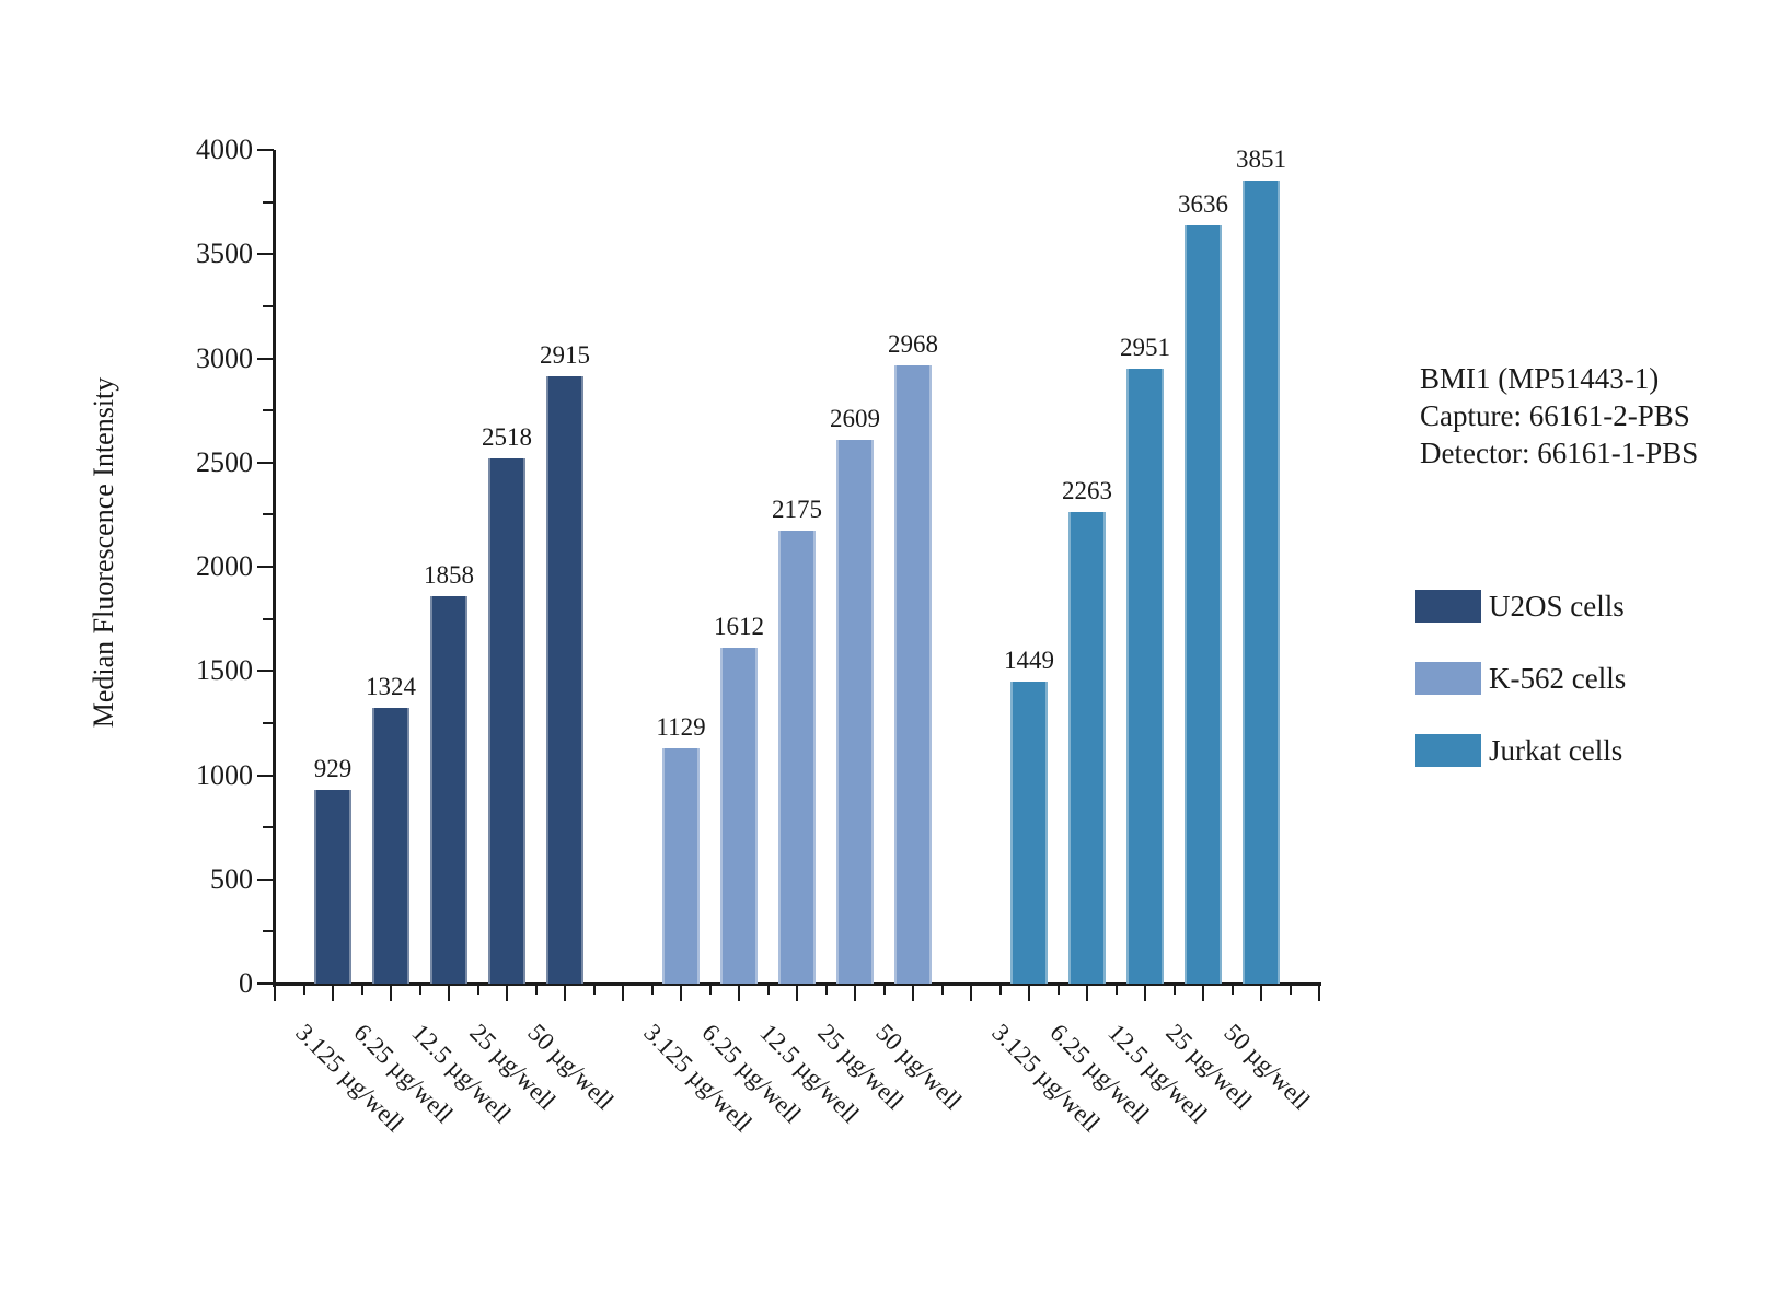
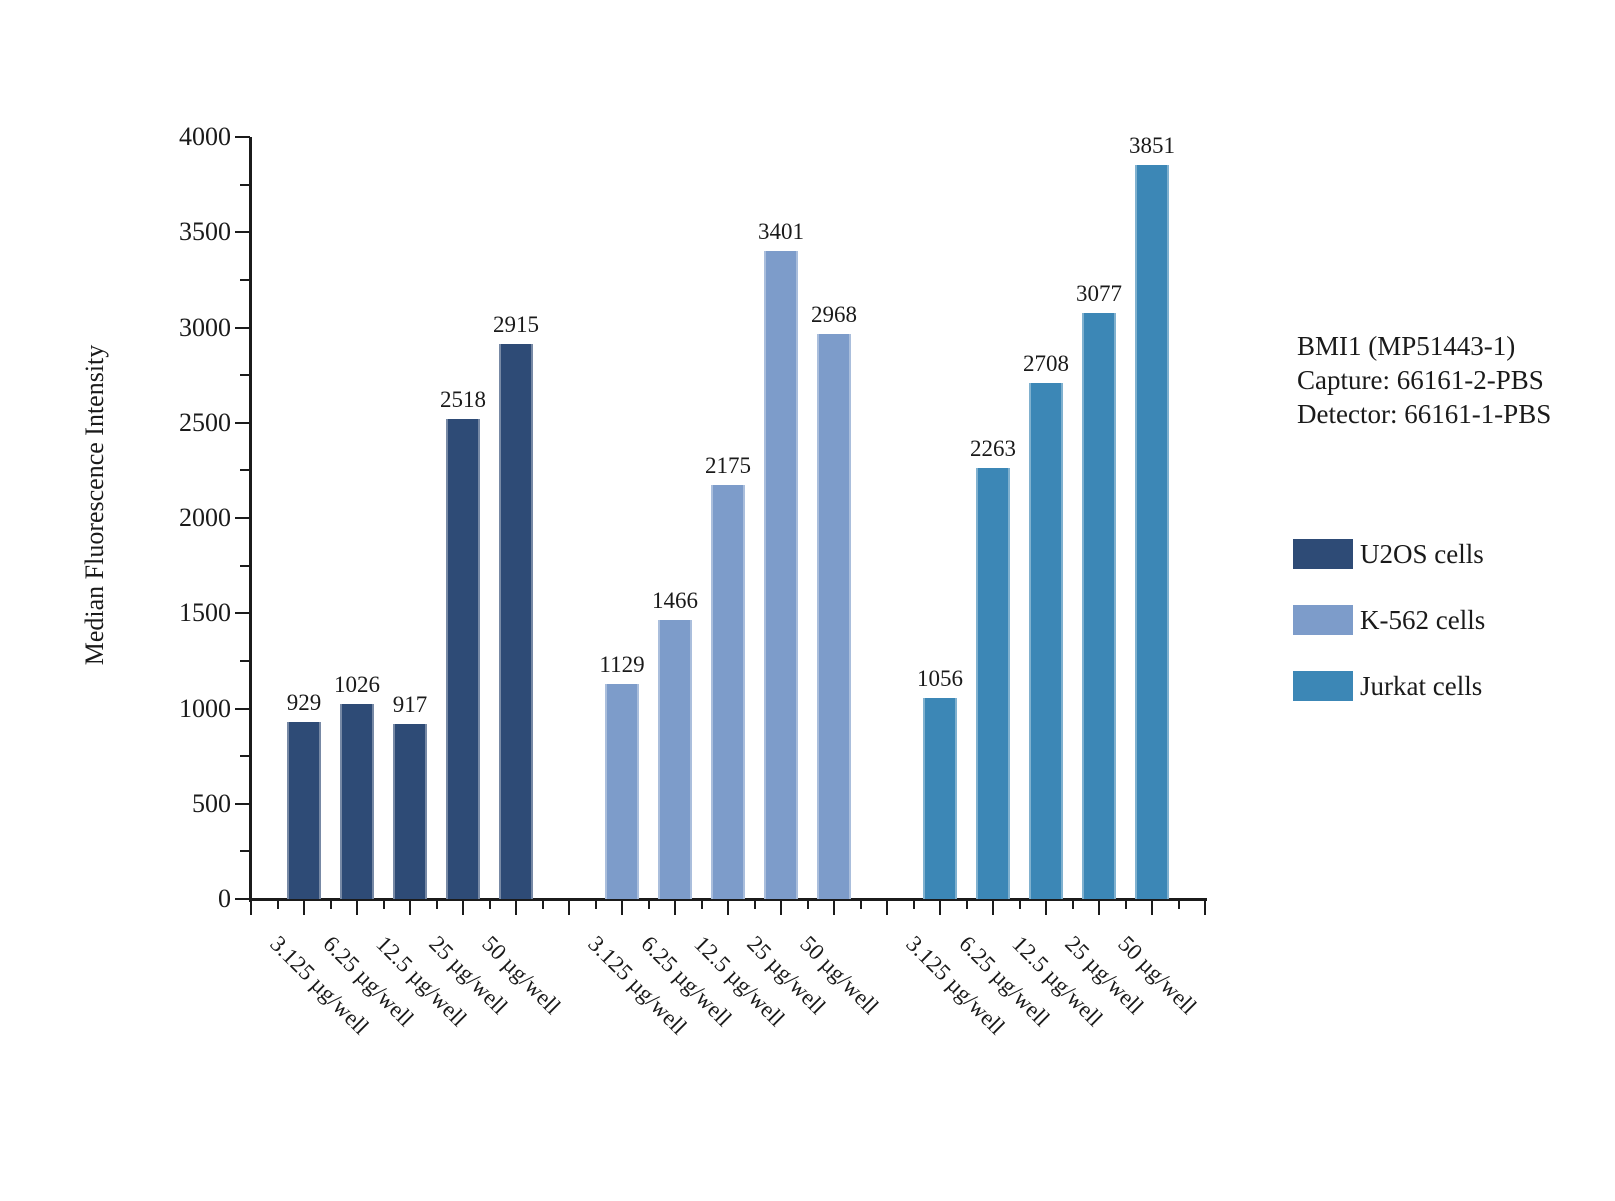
Jurkat cells/3.125 µg/well: 1449 -> 1056
U2OS cells/6.25 µg/well: 1324 -> 1026
K-562 cells/6.25 µg/well: 1612 -> 1466
U2OS cells/12.5 µg/well: 1858 -> 917
Jurkat cells/12.5 µg/well: 2951 -> 2708
K-562 cells/25 µg/well: 2609 -> 3401
Jurkat cells/25 µg/well: 3636 -> 3077
